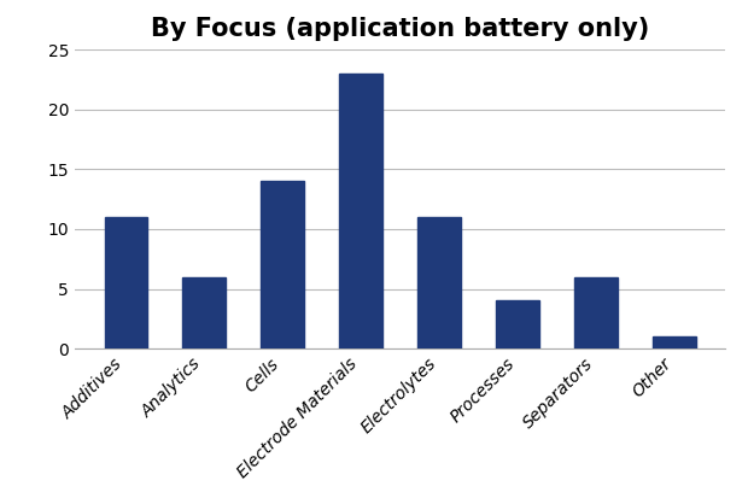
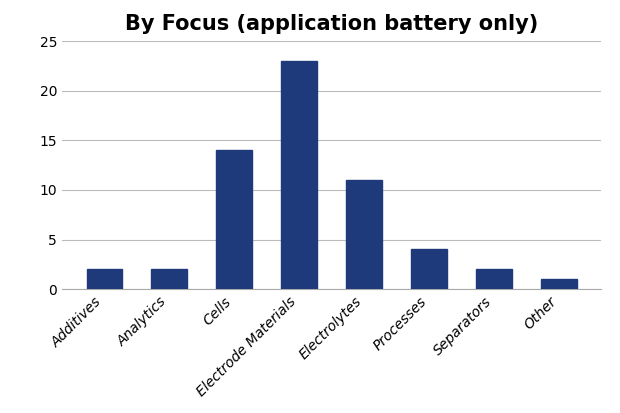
Additives: 11 -> 2
Analytics: 6 -> 2
Separators: 6 -> 2
